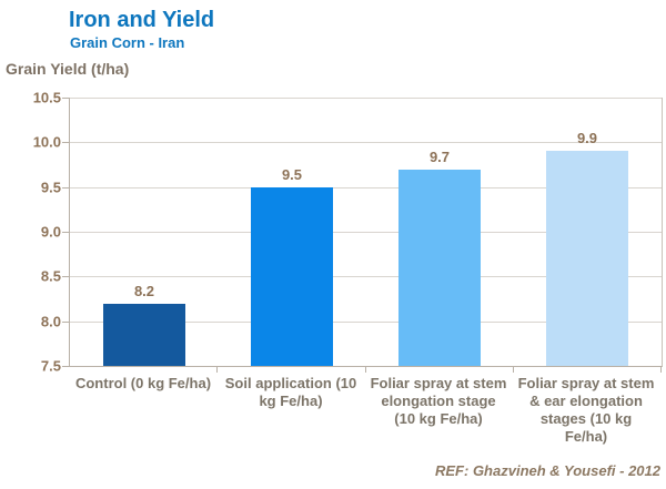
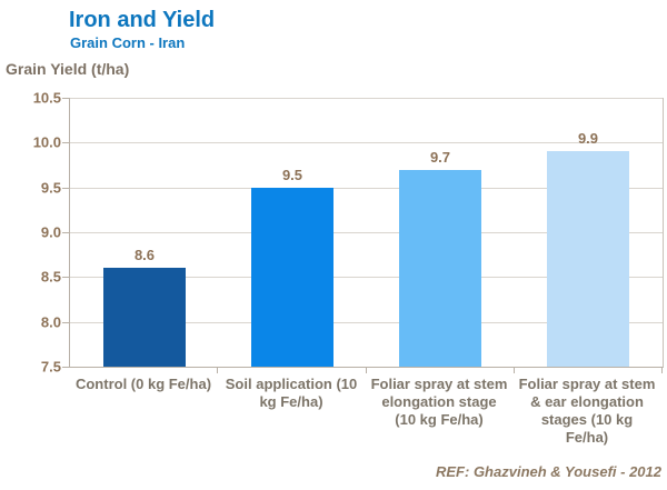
Control (0 kg Fe/ha): 8.2 -> 8.6
